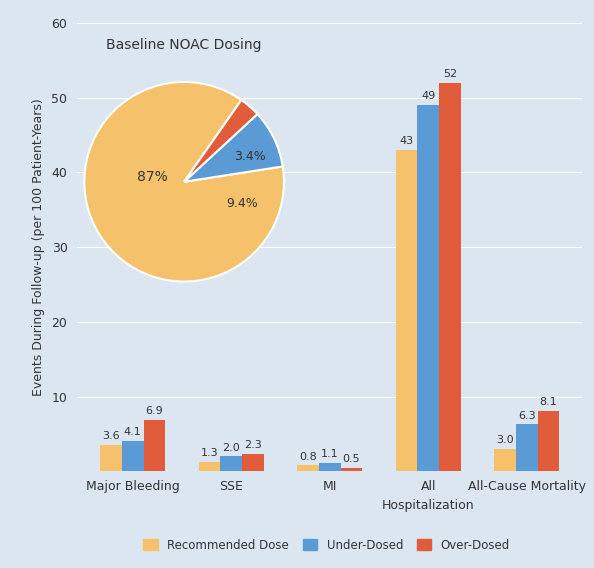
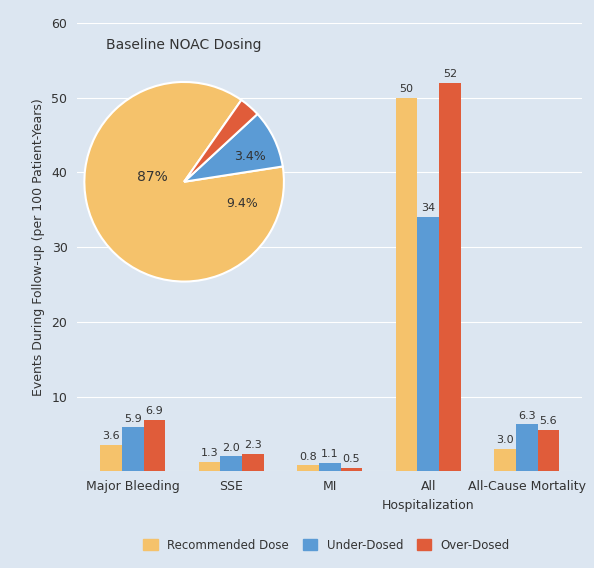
Under-Dosed/Major Bleeding: 4.1 -> 5.9
Recommended Dose/All: 43 -> 50
Under-Dosed/All: 49 -> 34
Over-Dosed/All-Cause Mortality: 8.1 -> 5.6
